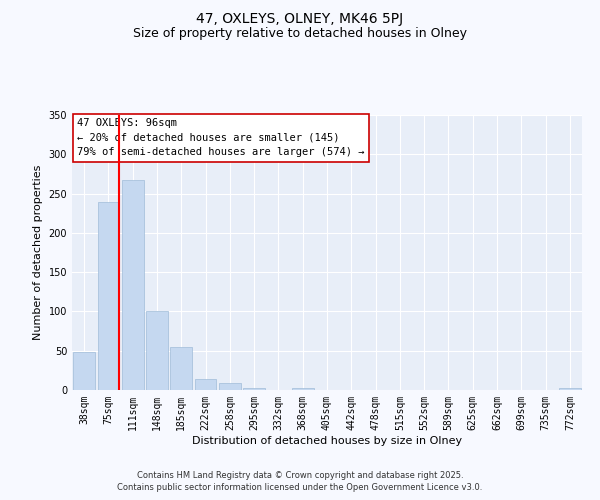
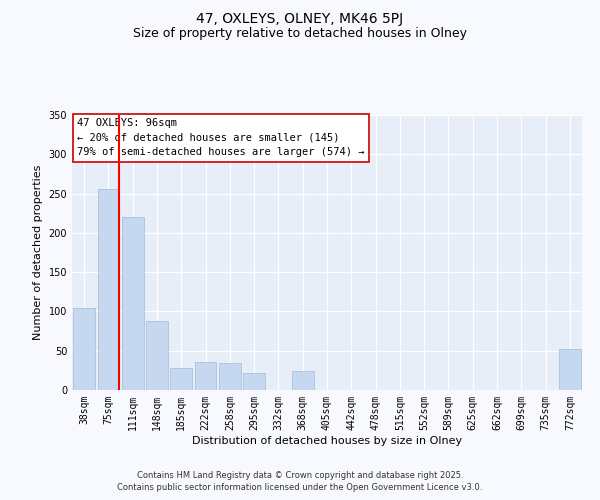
38sqm: 48 -> 104
75sqm: 239 -> 256
111sqm: 267 -> 220
148sqm: 101 -> 88
185sqm: 55 -> 28
222sqm: 14 -> 36
258sqm: 9 -> 34
295sqm: 3 -> 22
368sqm: 2 -> 24
772sqm: 2 -> 52
